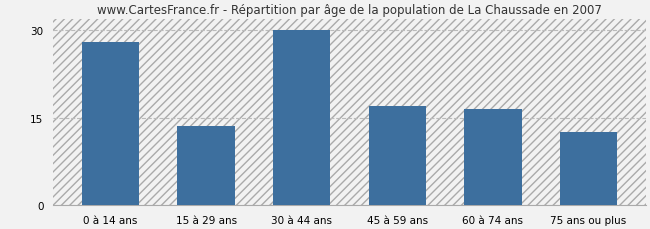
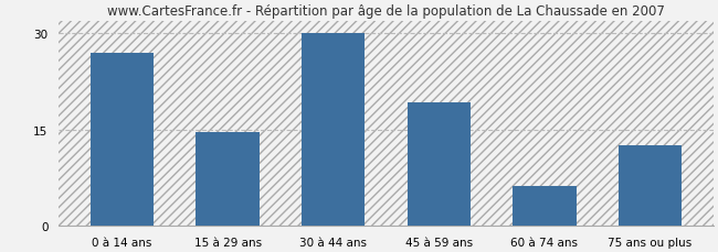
0 à 14 ans: 28.0 -> 27.0
15 à 29 ans: 13.5 -> 14.6
45 à 59 ans: 17.0 -> 19.2
60 à 74 ans: 16.5 -> 6.2
